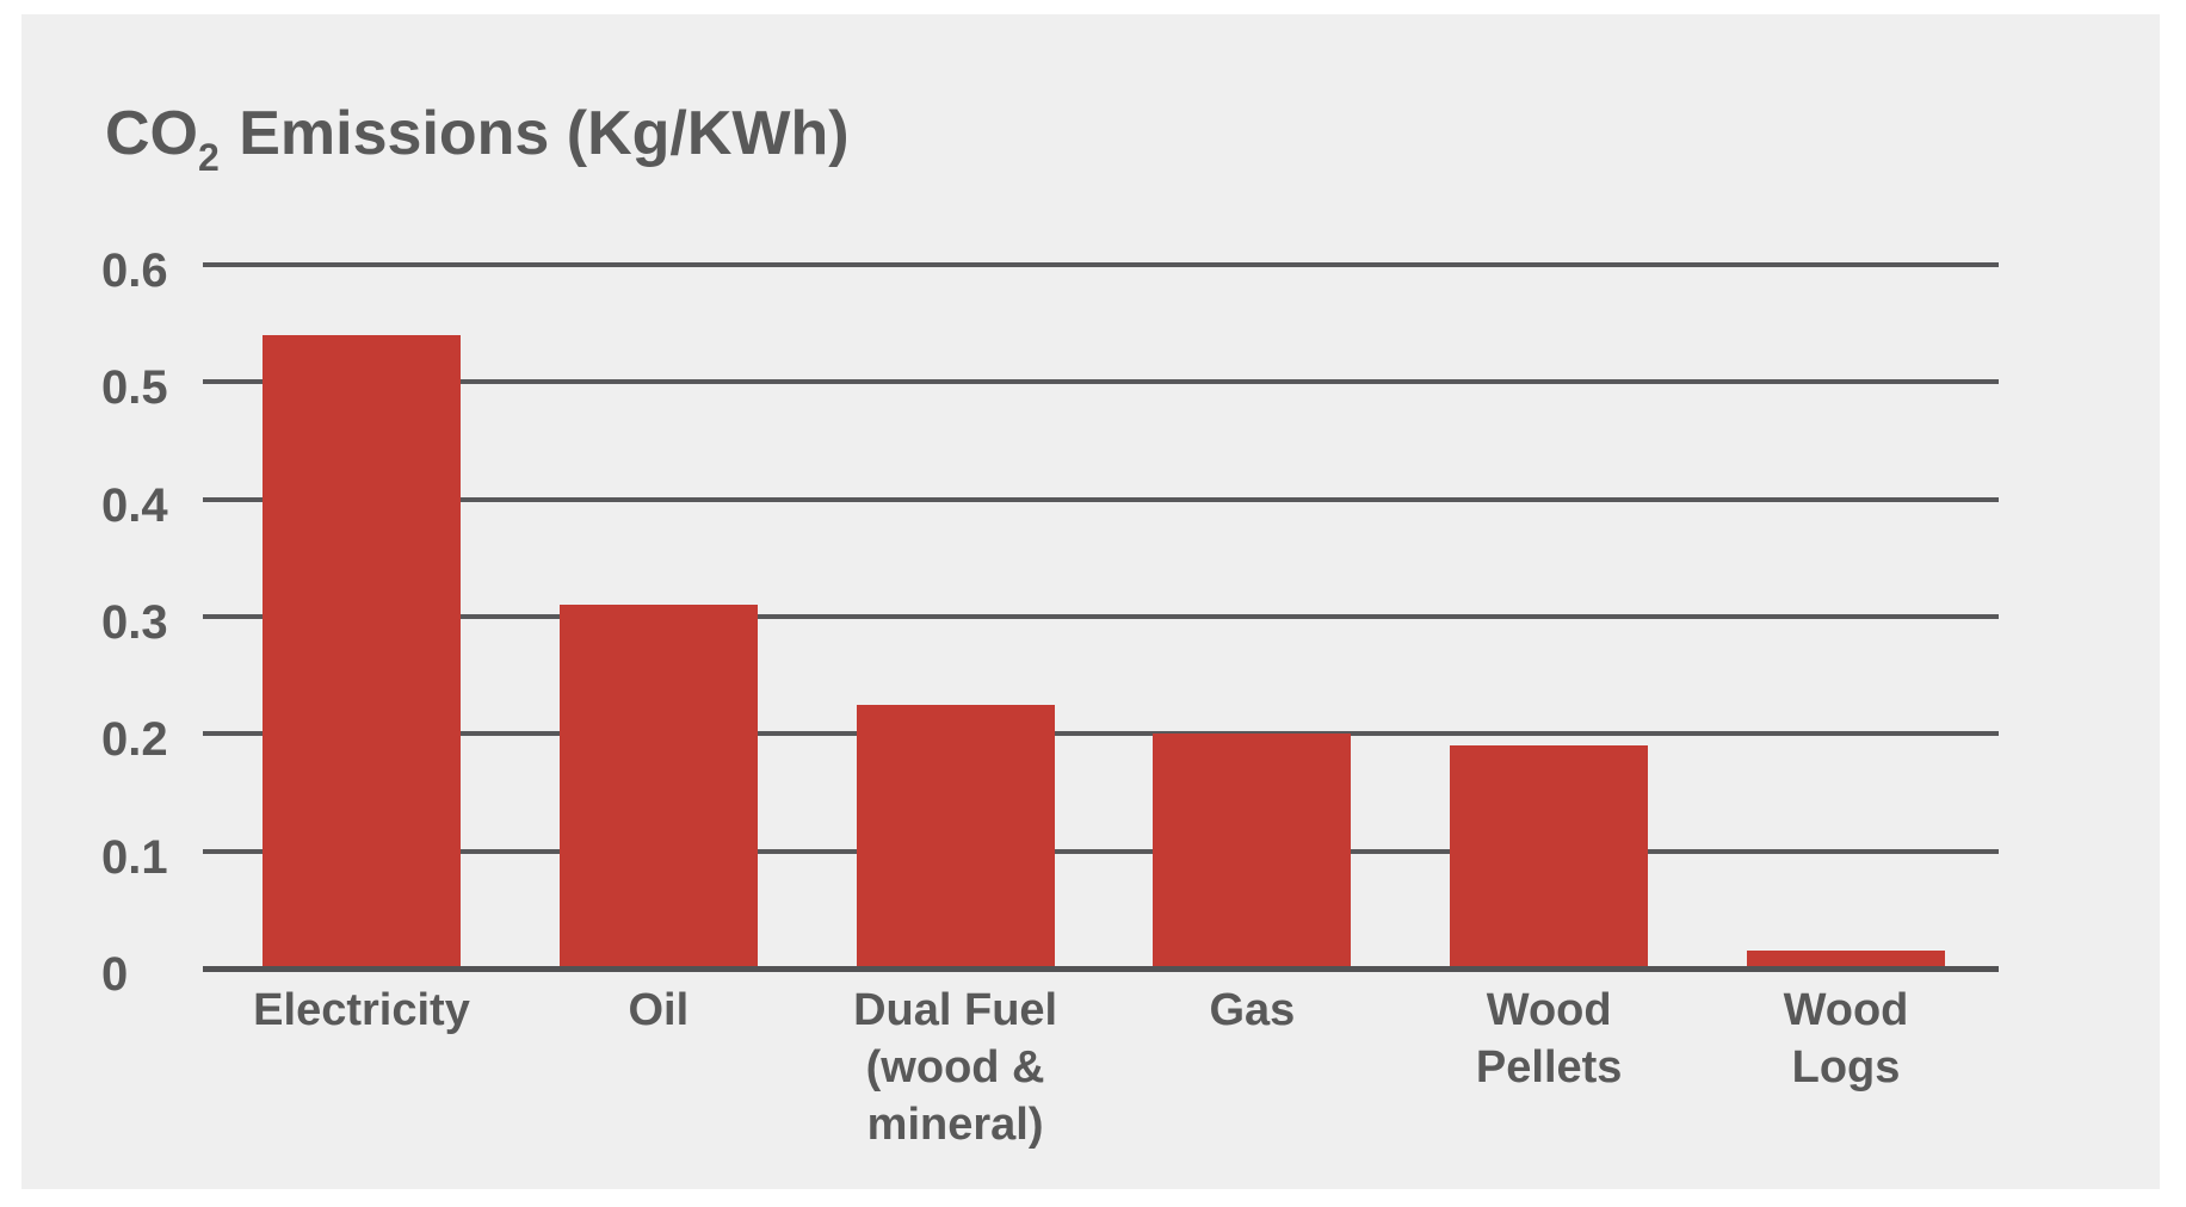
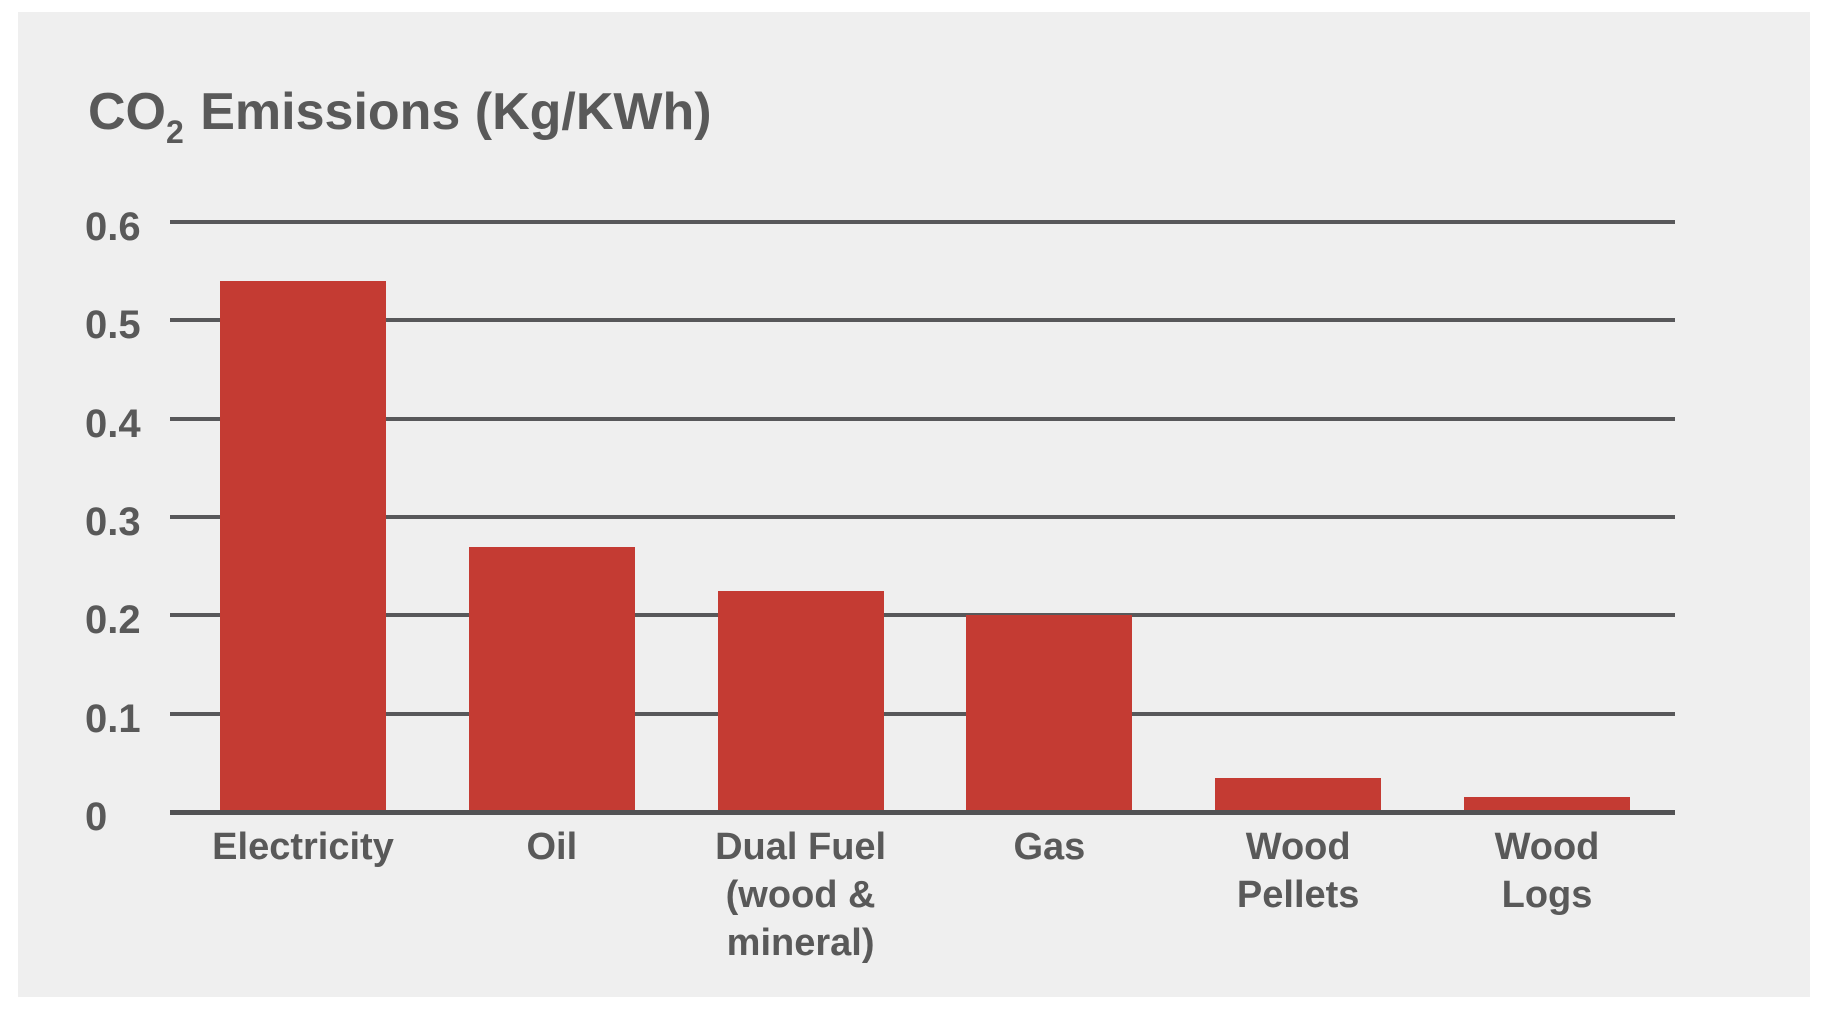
Oil: 0.31 -> 0.27
Wood Pellets: 0.19 -> 0.04
